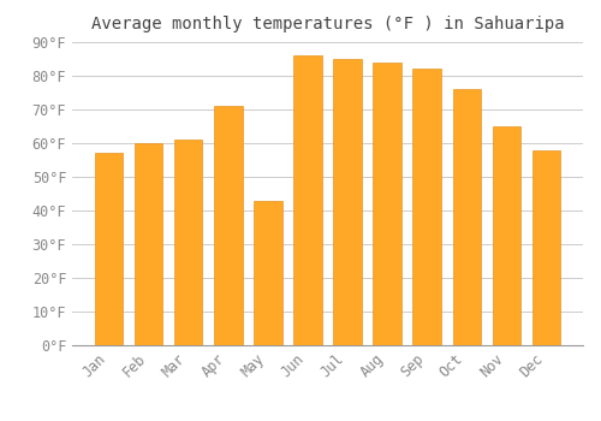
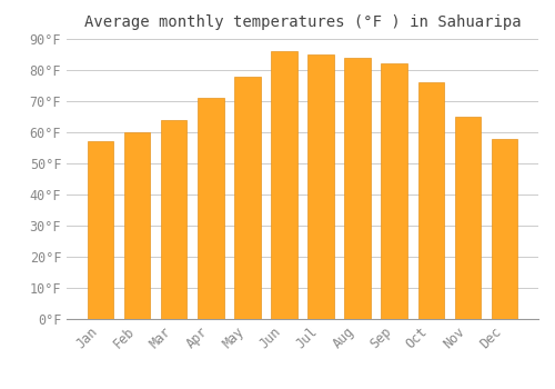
Mar: 61°F -> 64°F
May: 43°F -> 78°F
